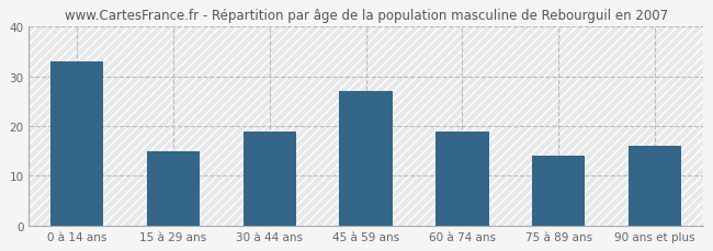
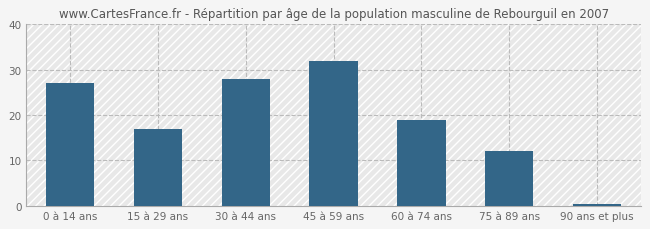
0 à 14 ans: 33.0 -> 27.0
15 à 29 ans: 15.0 -> 17.0
30 à 44 ans: 19.0 -> 28.0
45 à 59 ans: 27.0 -> 32.0
75 à 89 ans: 14.0 -> 12.0
90 ans et plus: 16.0 -> 0.5
